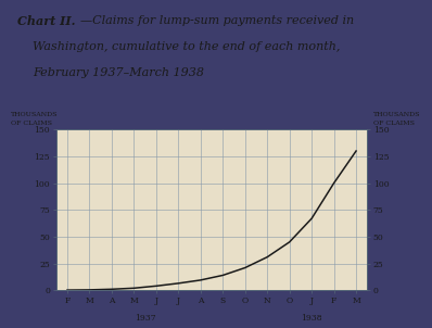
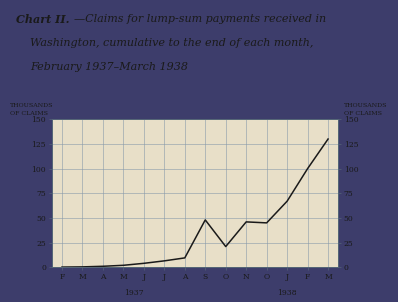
S: 14 -> 48
N: 31 -> 46
